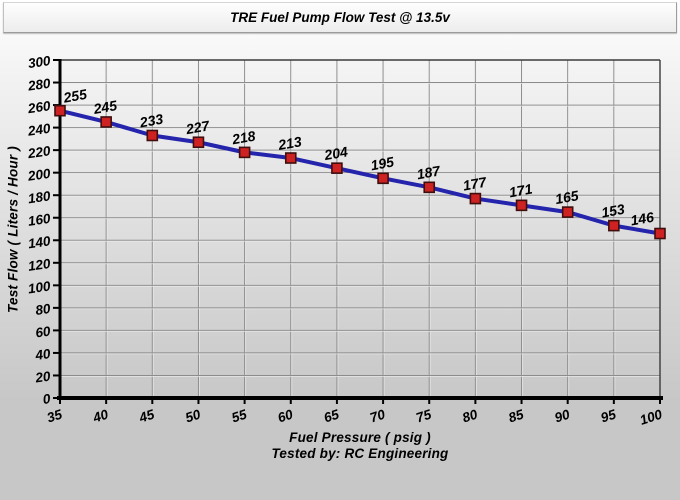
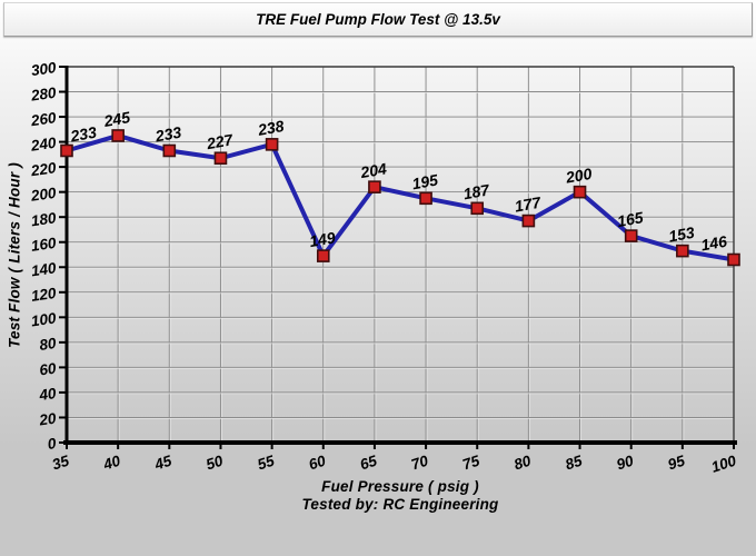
35: 255 -> 233
55: 218 -> 238
60: 213 -> 149
85: 171 -> 200
